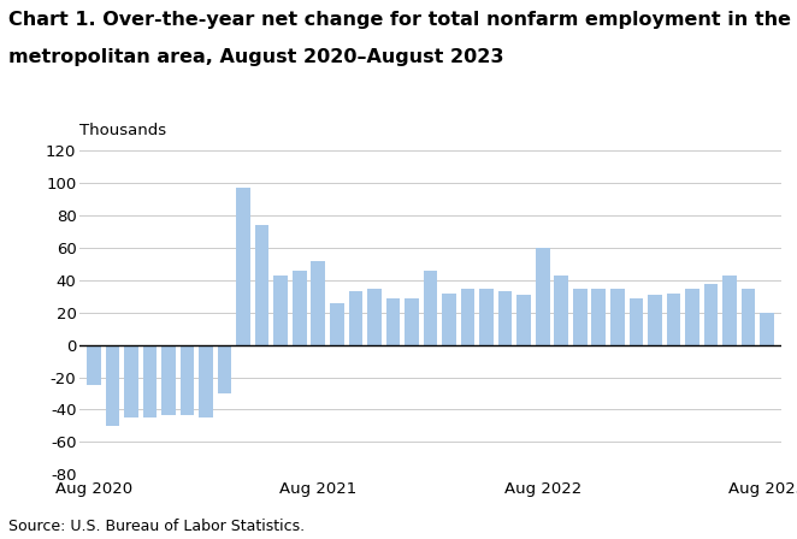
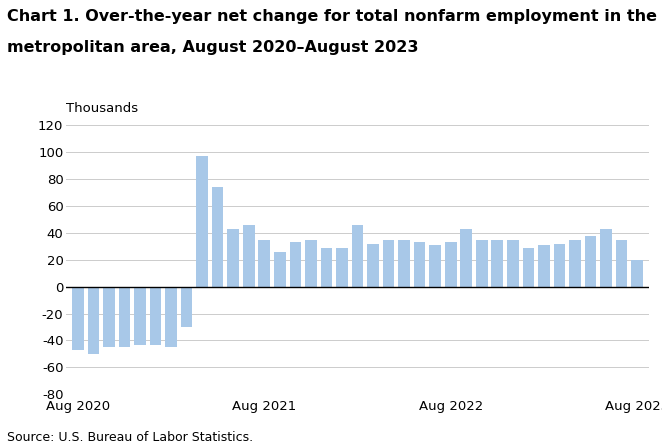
Aug 2020: -25 -> -47
Aug 2021: 52 -> 35
Aug 2022: 60 -> 33
